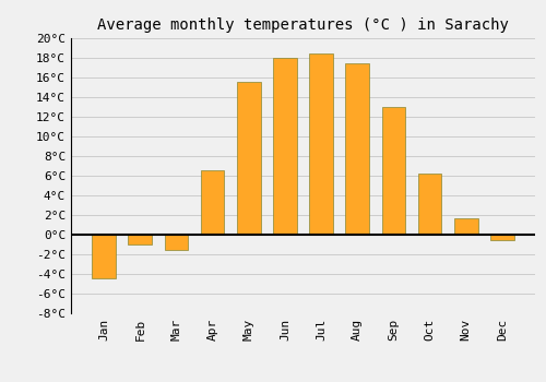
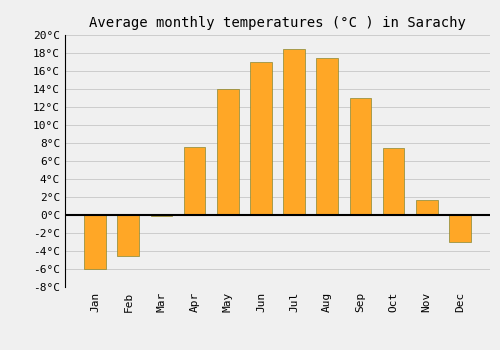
Jan: -4.4°C -> -6.0°C
Feb: -1.0°C -> -4.6°C
Mar: -1.6°C -> -0.1°C
Apr: 6.6°C -> 7.6°C
May: 15.6°C -> 14.0°C
Jun: 18.0°C -> 17.0°C
Oct: 6.2°C -> 7.5°C
Dec: -0.6°C -> -3.0°C
